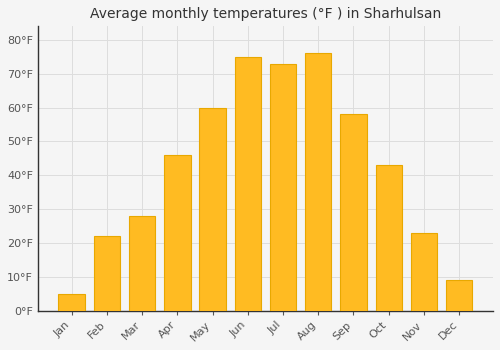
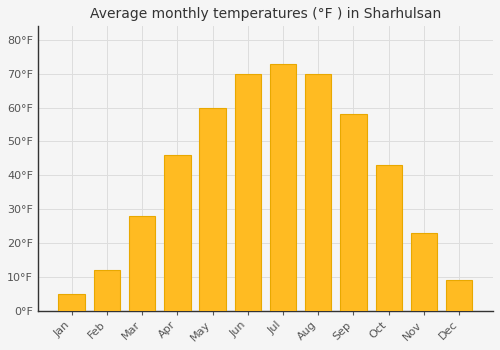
Feb: 22°F -> 12°F
Jun: 75°F -> 70°F
Aug: 76°F -> 70°F
